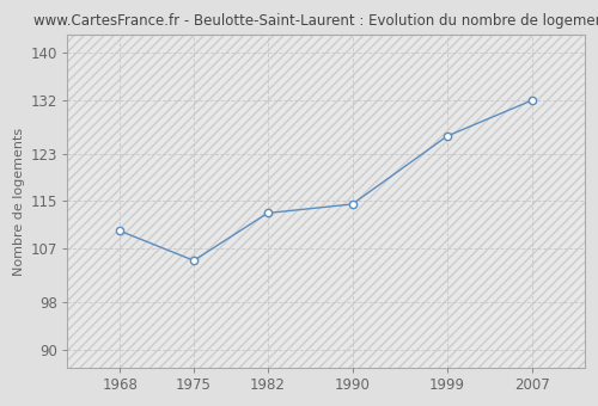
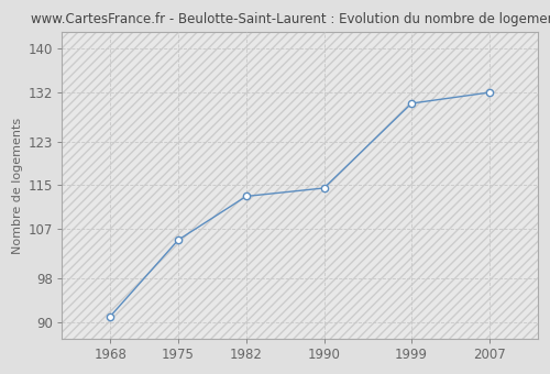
1968: 110.0 -> 91.0
1999: 126.0 -> 130.0
